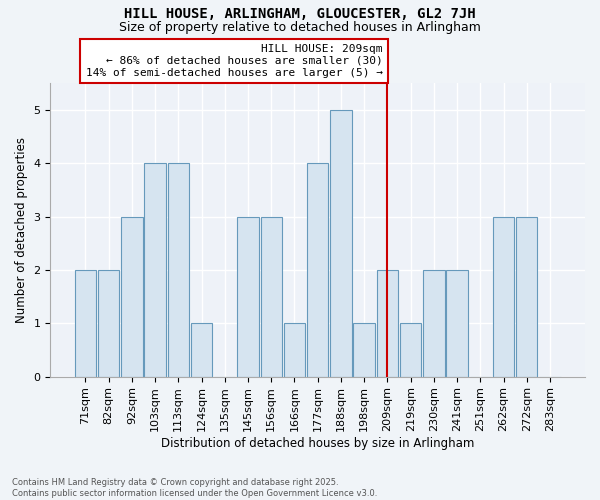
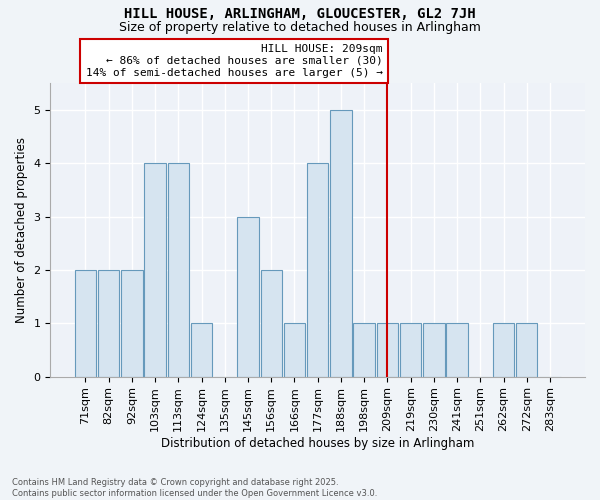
92sqm: 3 -> 2
156sqm: 3 -> 2
209sqm: 2 -> 1
230sqm: 2 -> 1
241sqm: 2 -> 1
262sqm: 3 -> 1
272sqm: 3 -> 1
